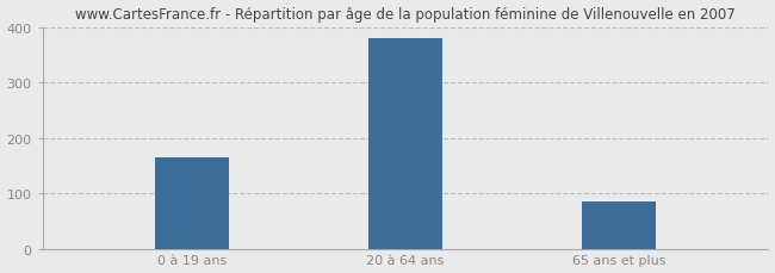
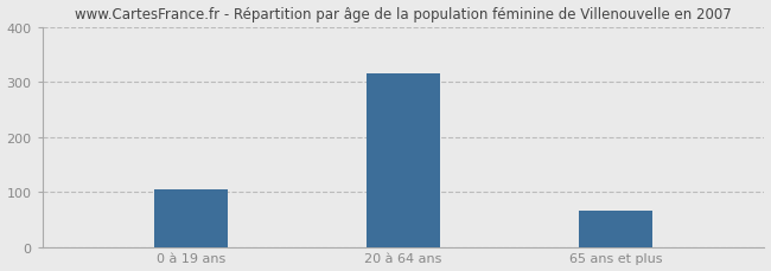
0 à 19 ans: 165 -> 105
20 à 64 ans: 380 -> 315
65 ans et plus: 85 -> 65
